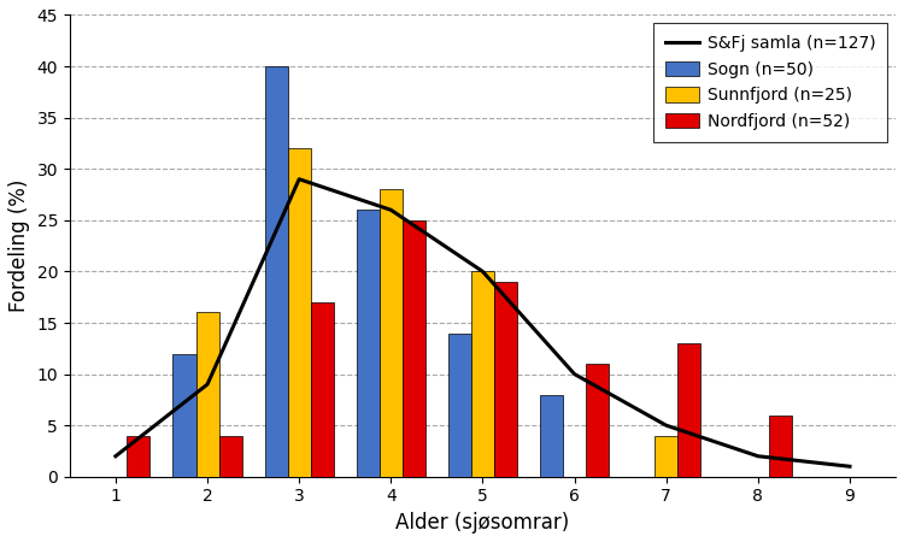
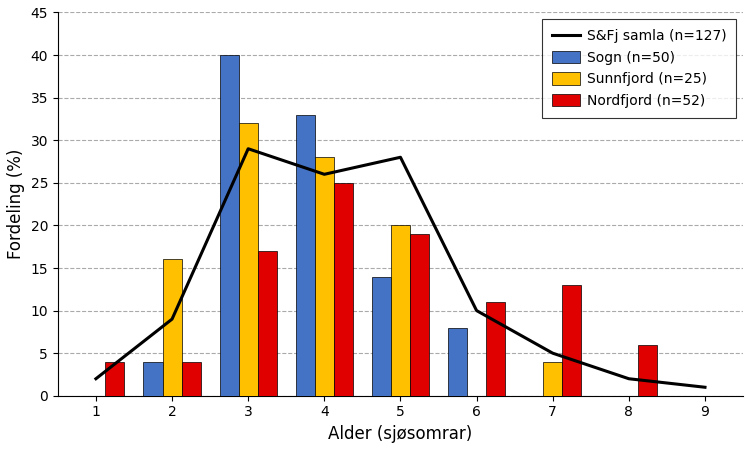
Sogn (n=50)/2: 12 -> 4
Sogn (n=50)/4: 26 -> 33
S&Fj samla (n=127)/5: 20 -> 28
